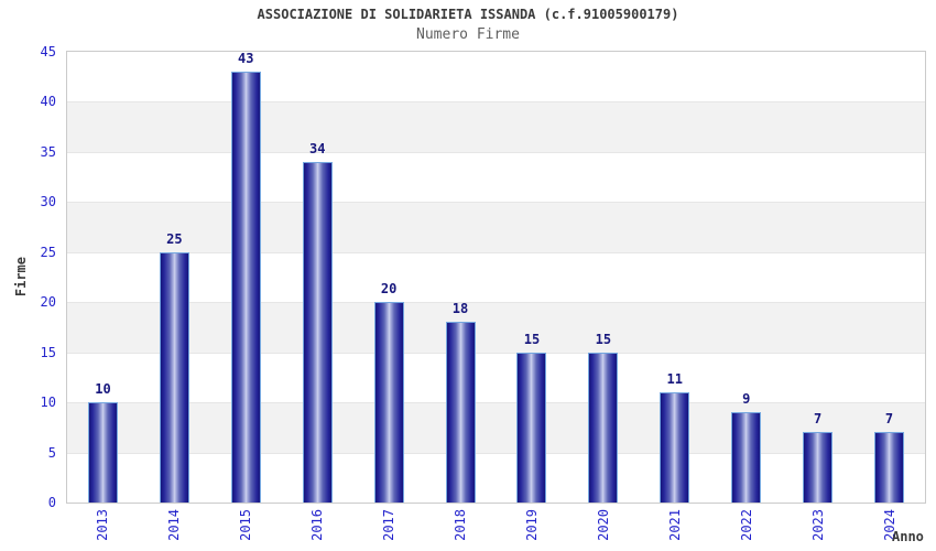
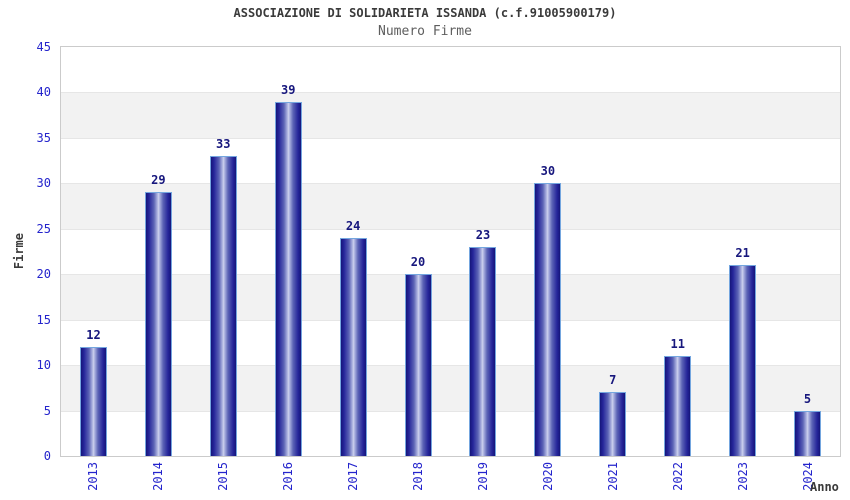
2013: 10 -> 12
2014: 25 -> 29
2015: 43 -> 33
2016: 34 -> 39
2017: 20 -> 24
2018: 18 -> 20
2019: 15 -> 23
2020: 15 -> 30
2021: 11 -> 7
2022: 9 -> 11
2023: 7 -> 21
2024: 7 -> 5
